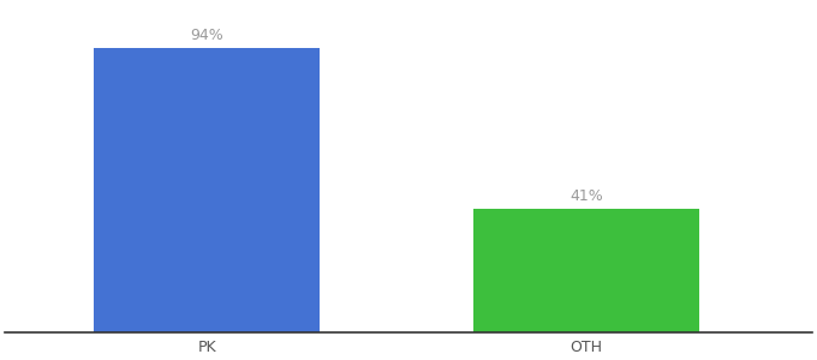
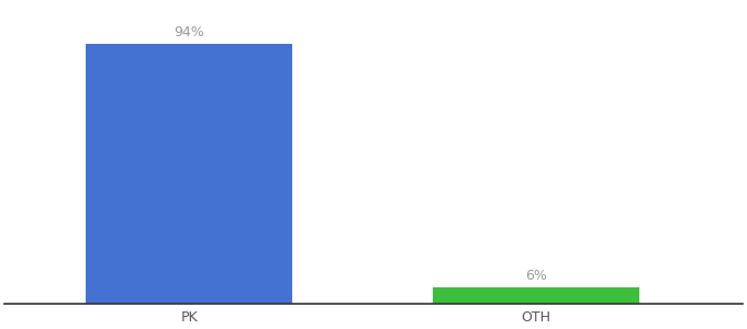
OTH: 41% -> 6%
